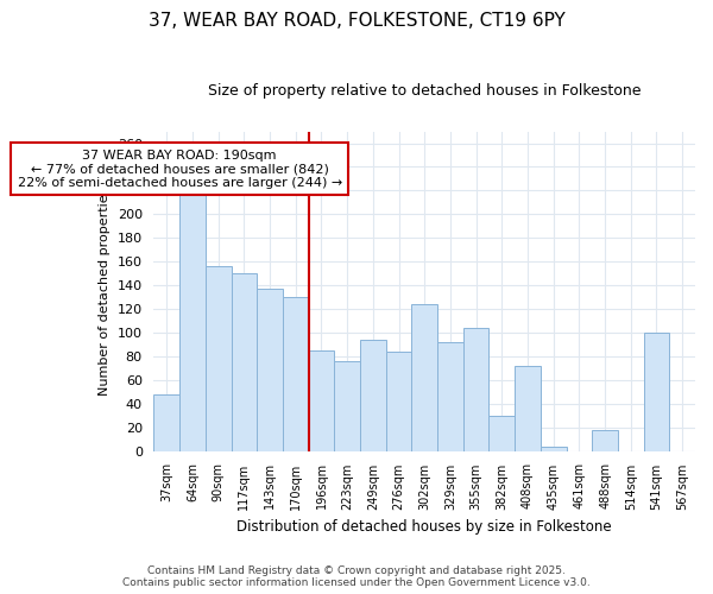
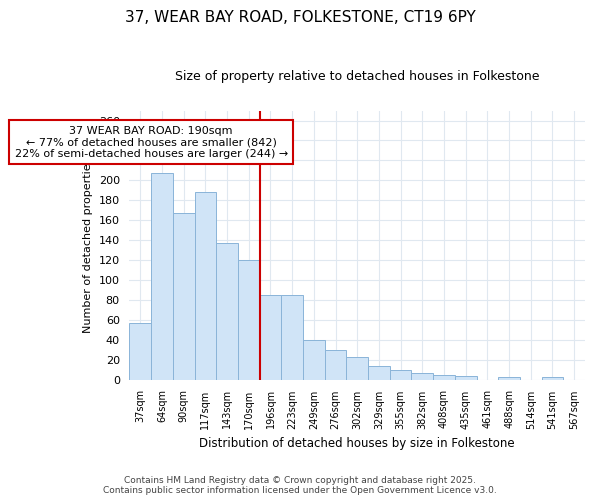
37sqm: 48 -> 57
64sqm: 216 -> 207
90sqm: 156 -> 167
117sqm: 150 -> 188
170sqm: 130 -> 120
223sqm: 76 -> 85
249sqm: 94 -> 40
276sqm: 84 -> 30
302sqm: 124 -> 23
329sqm: 92 -> 14
355sqm: 104 -> 10
382sqm: 30 -> 7
408sqm: 72 -> 5
488sqm: 18 -> 3
541sqm: 100 -> 3
